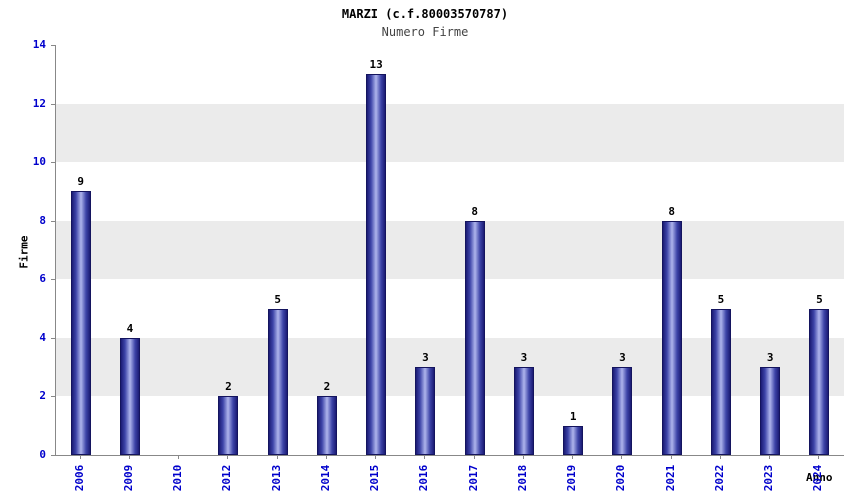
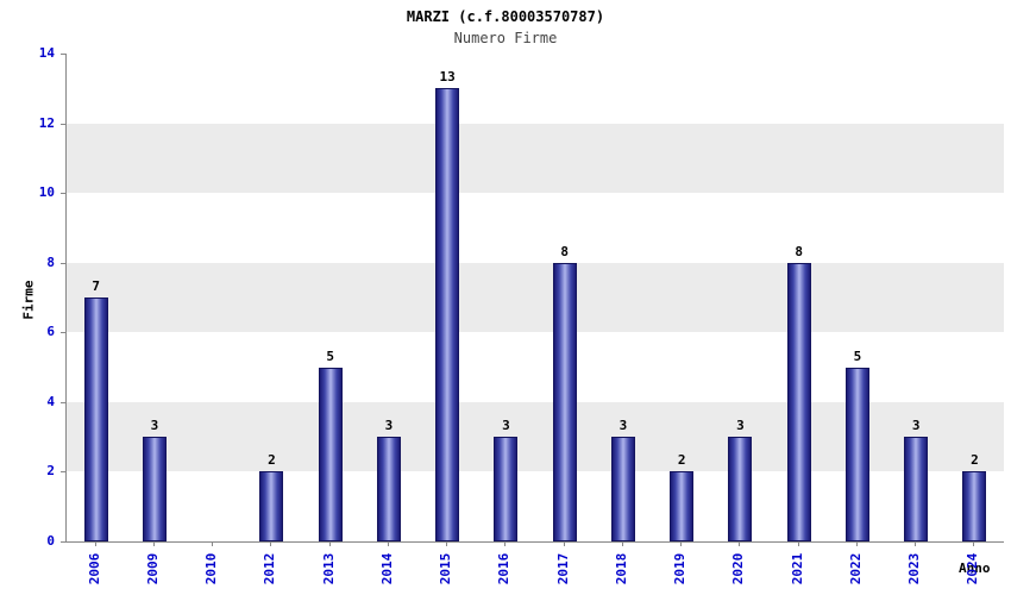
2006: 9 -> 7
2009: 4 -> 3
2014: 2 -> 3
2019: 1 -> 2
2024: 5 -> 2
